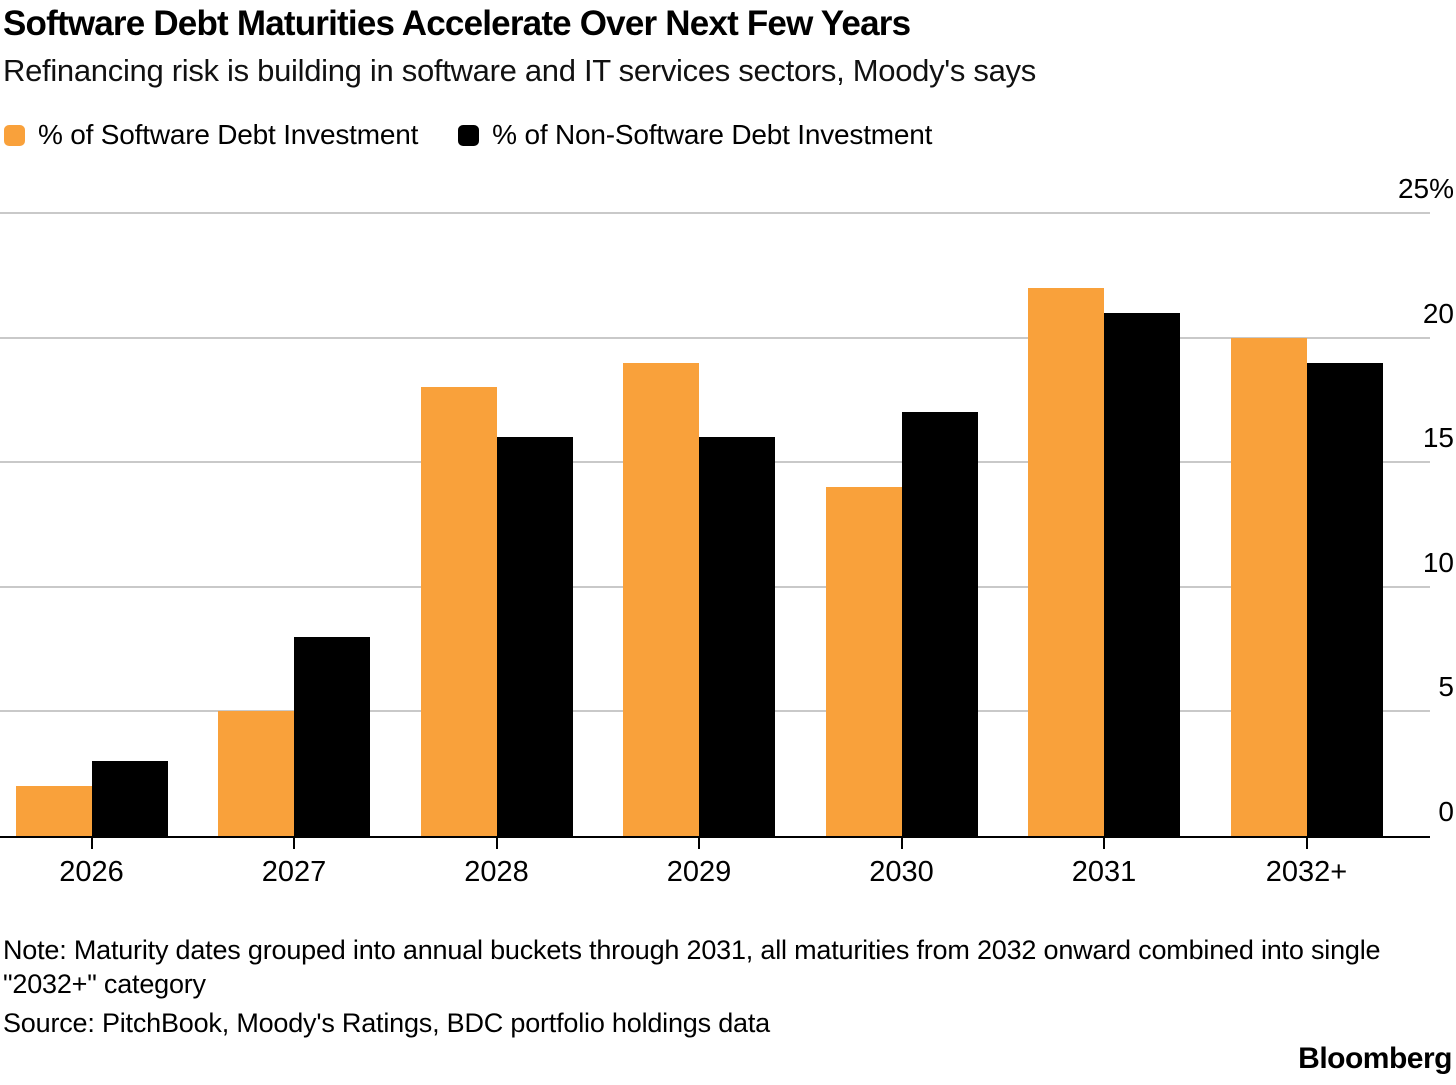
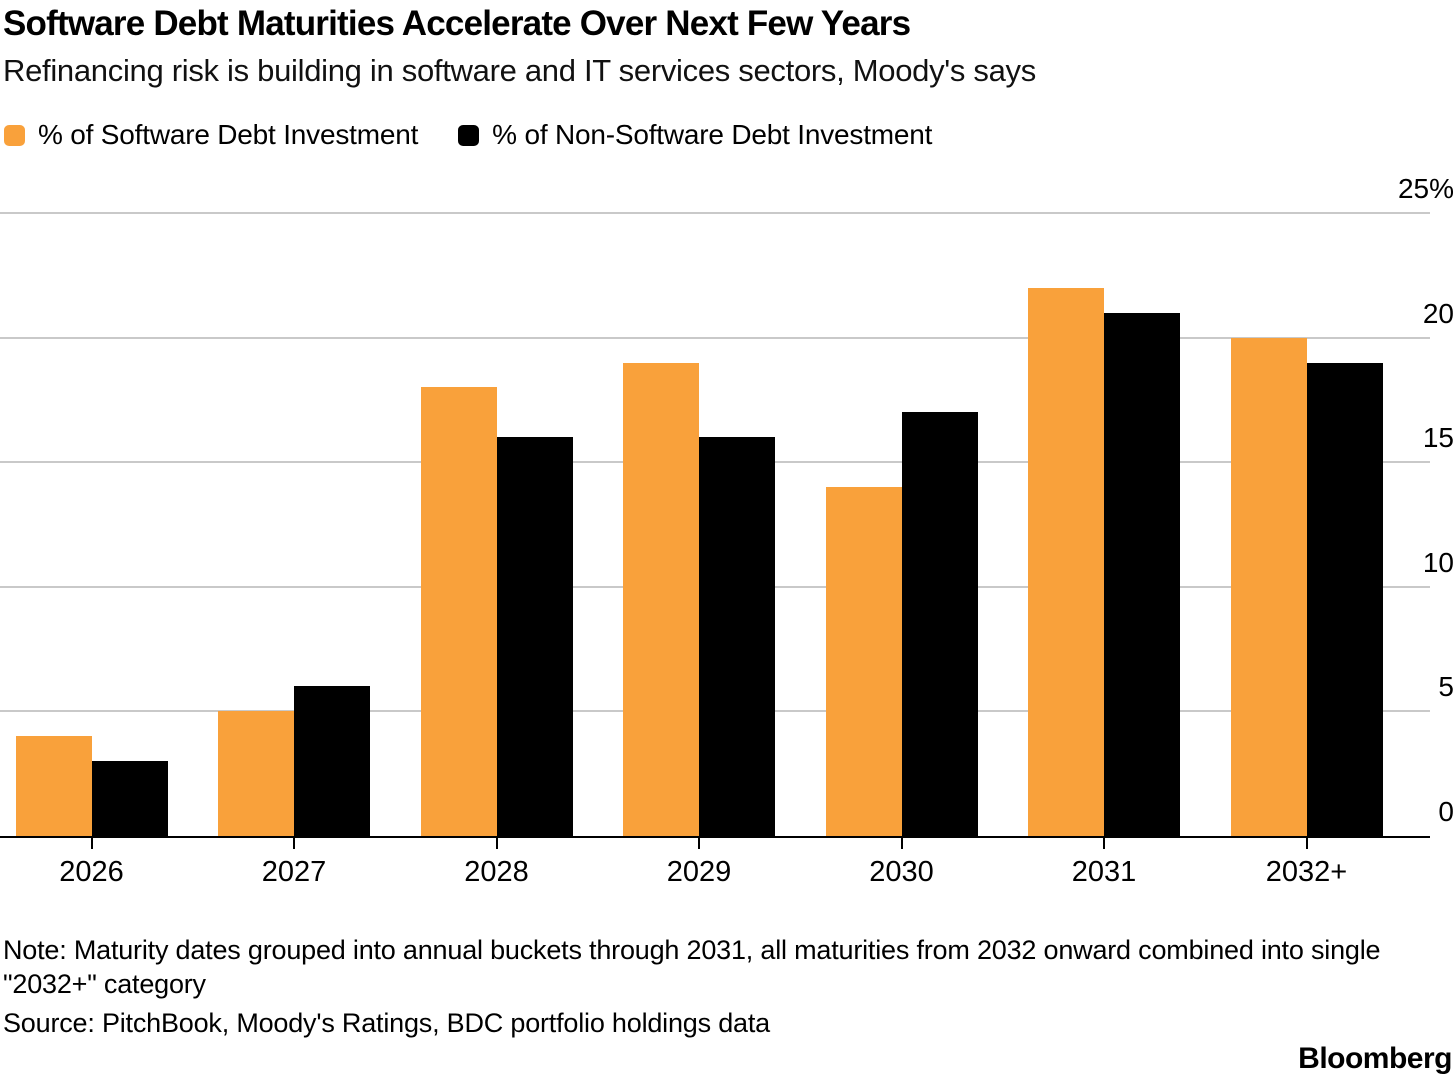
% of Software Debt Investment/2026: 2% -> 4%
% of Non-Software Debt Investment/2027: 8% -> 6%
